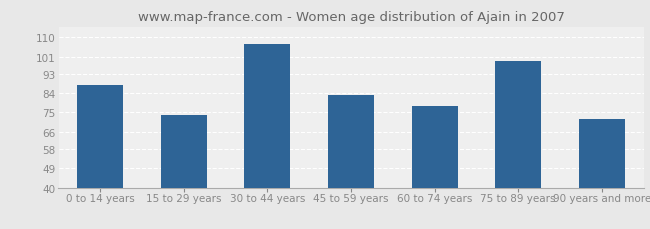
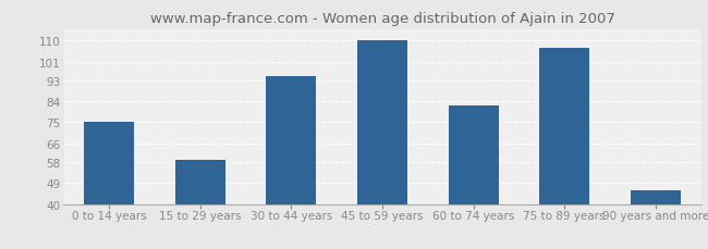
0 to 14 years: 88 -> 75
15 to 29 years: 74 -> 59
30 to 44 years: 107 -> 95
45 to 59 years: 83 -> 110
60 to 74 years: 78 -> 82
75 to 89 years: 99 -> 107
90 years and more: 72 -> 46
